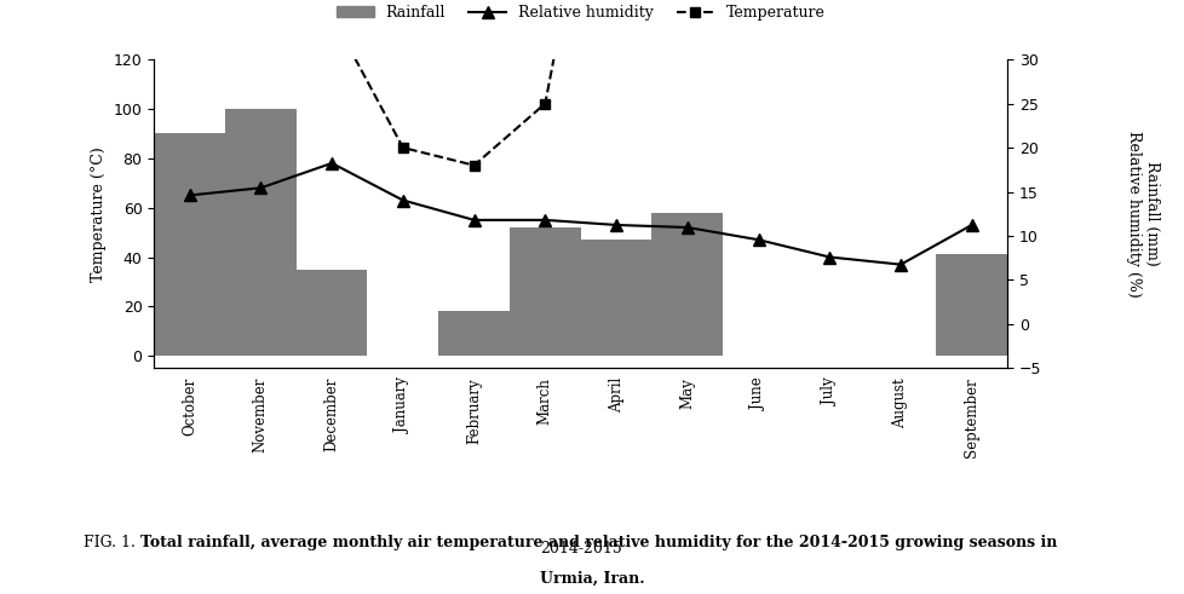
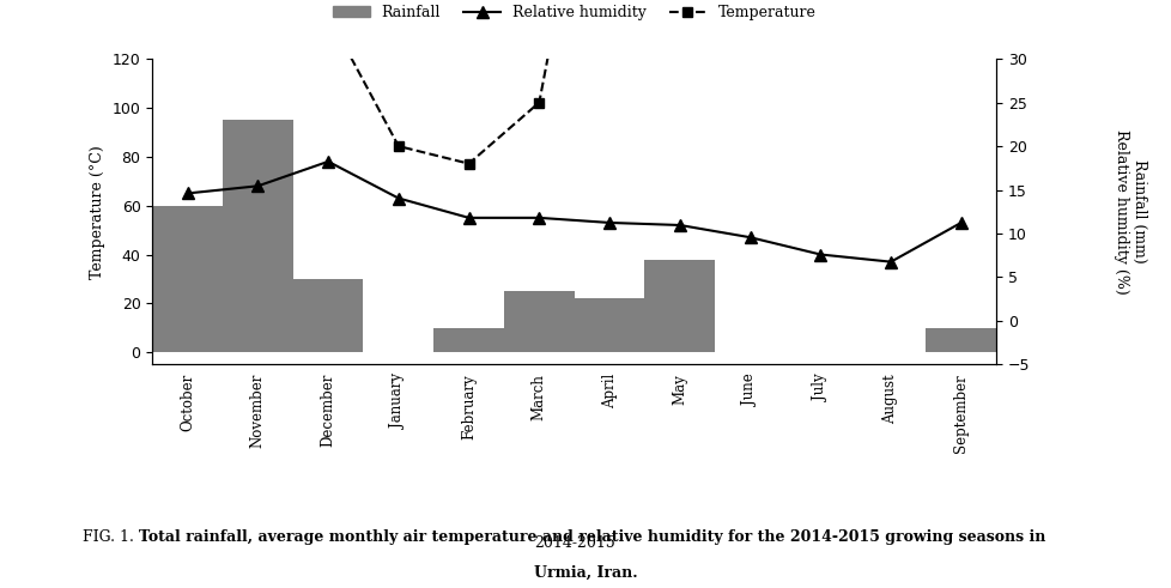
Rainfall/October: 90 -> 60
Rainfall/November: 100 -> 95
Rainfall/December: 35 -> 30
Rainfall/February: 18 -> 10
Rainfall/March: 52 -> 25
Rainfall/April: 47 -> 22
Rainfall/May: 58 -> 38
Rainfall/September: 41 -> 10
